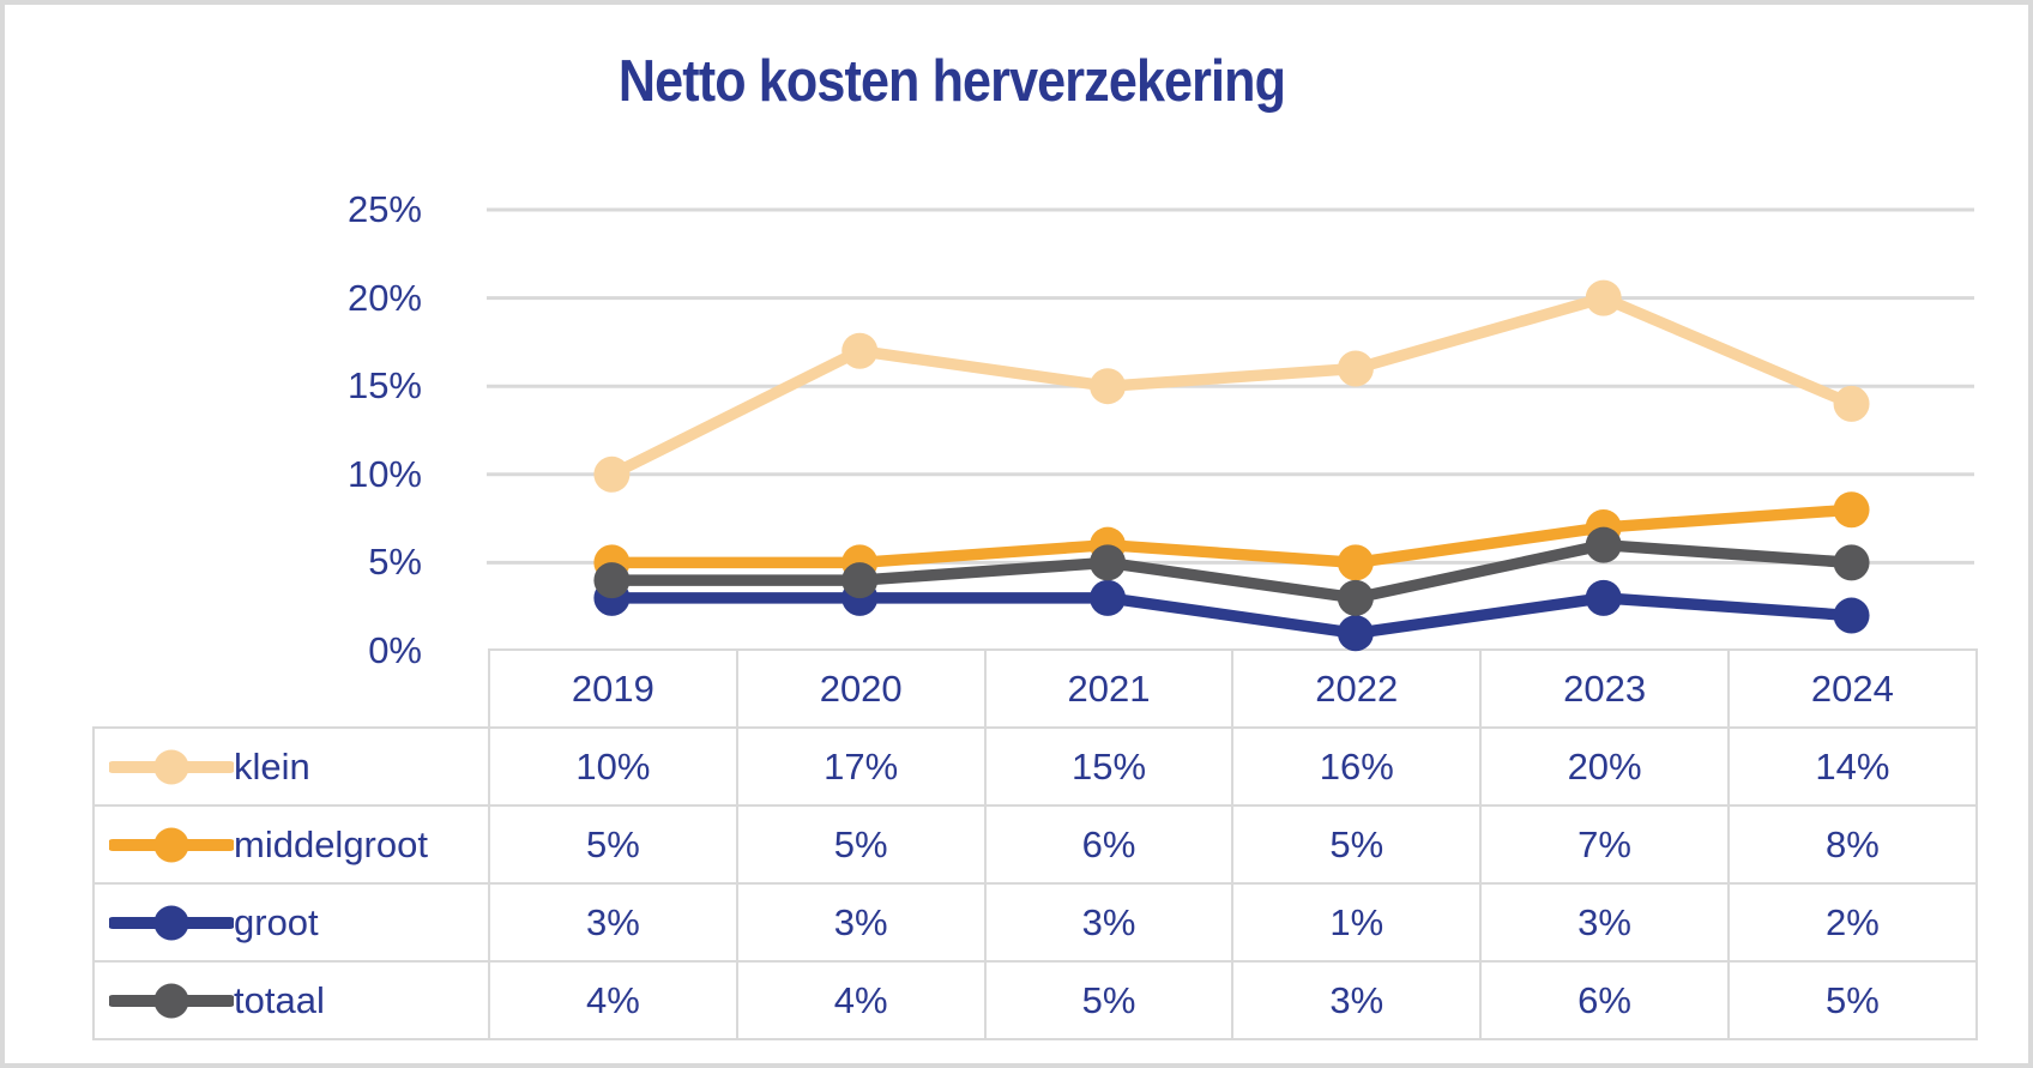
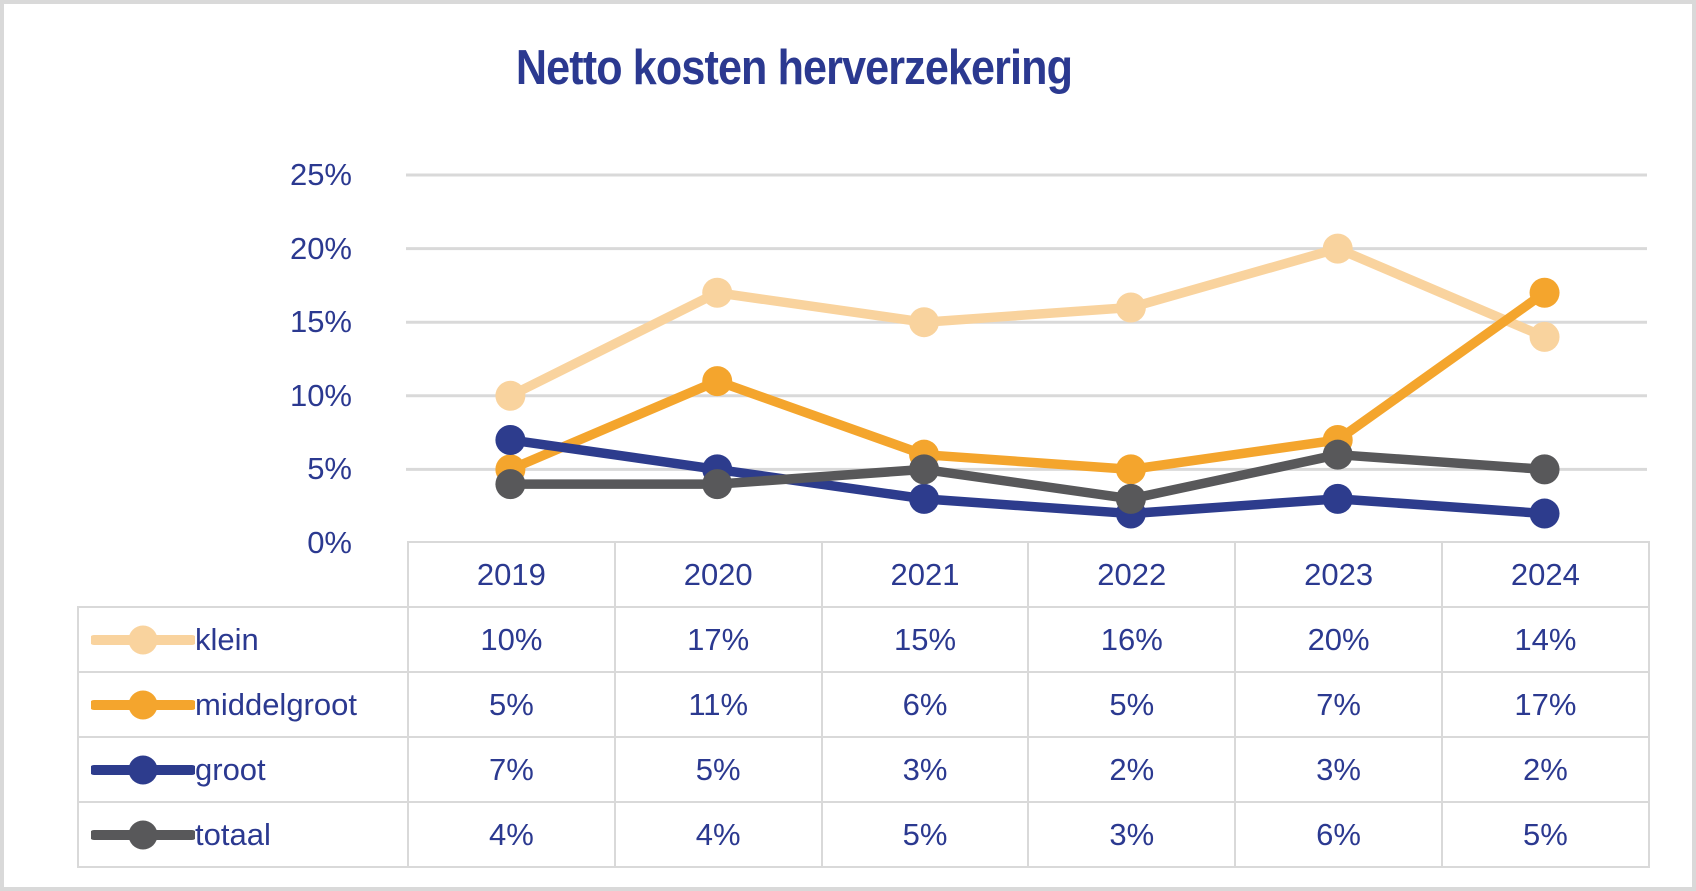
groot/2019: 3% -> 7%
middelgroot/2020: 5% -> 11%
groot/2020: 3% -> 5%
groot/2022: 1% -> 2%
middelgroot/2024: 8% -> 17%
